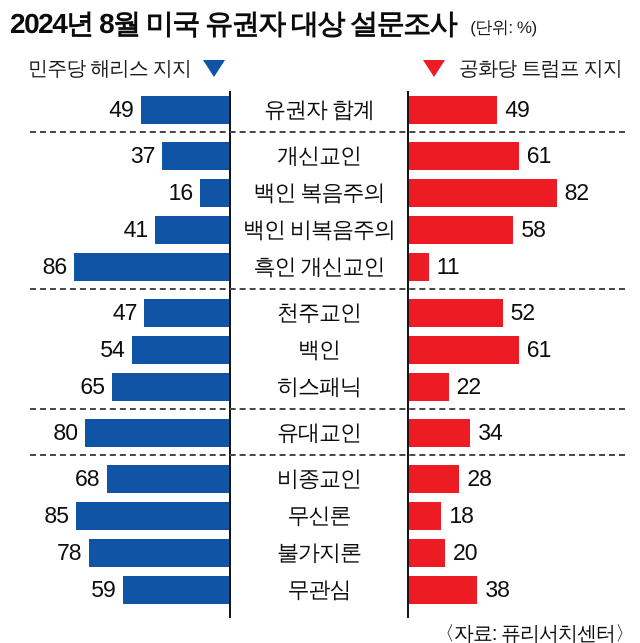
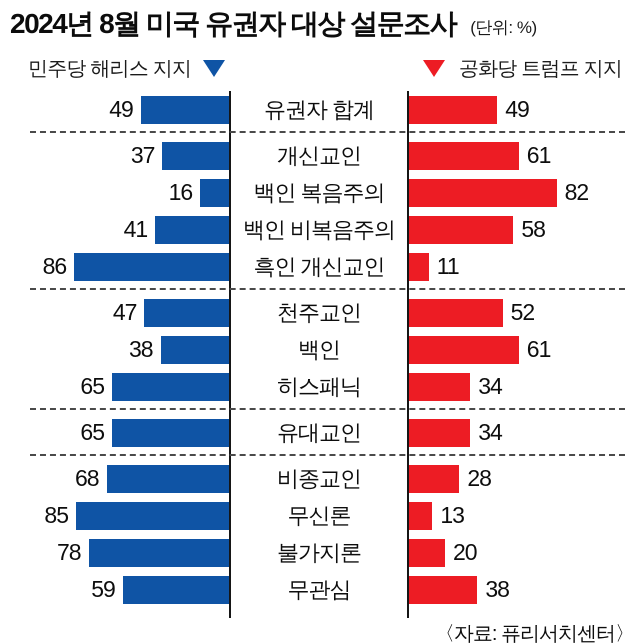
민주당 해리스 지지/백인: 54 -> 38
공화당 트럼프 지지/히스패닉: 22 -> 34
민주당 해리스 지지/유대교인: 80 -> 65
공화당 트럼프 지지/무신론: 18 -> 13
